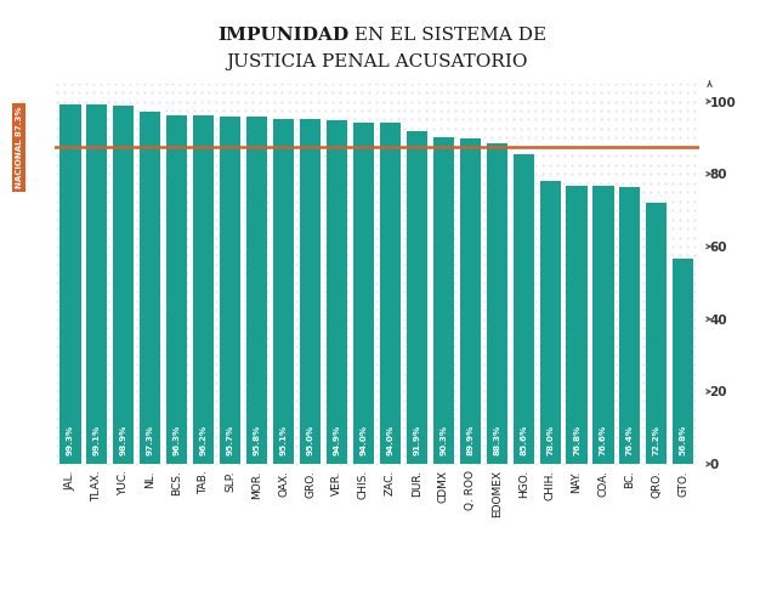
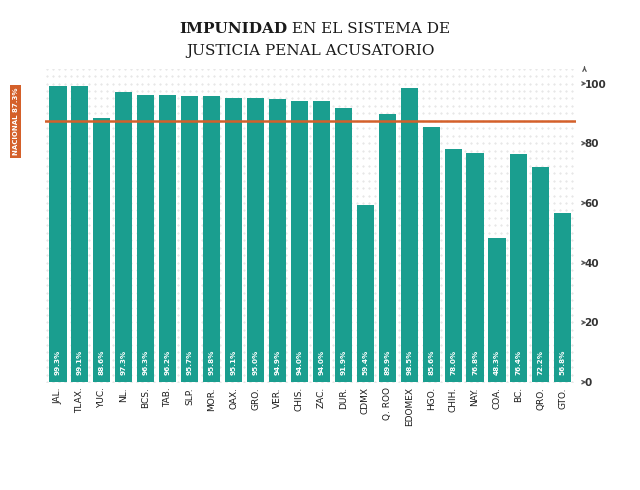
YUC.: 98.9% -> 88.6%
CDMX: 90.3% -> 59.4%
EDOMEX: 88.3% -> 98.5%
COA.: 76.6% -> 48.3%
